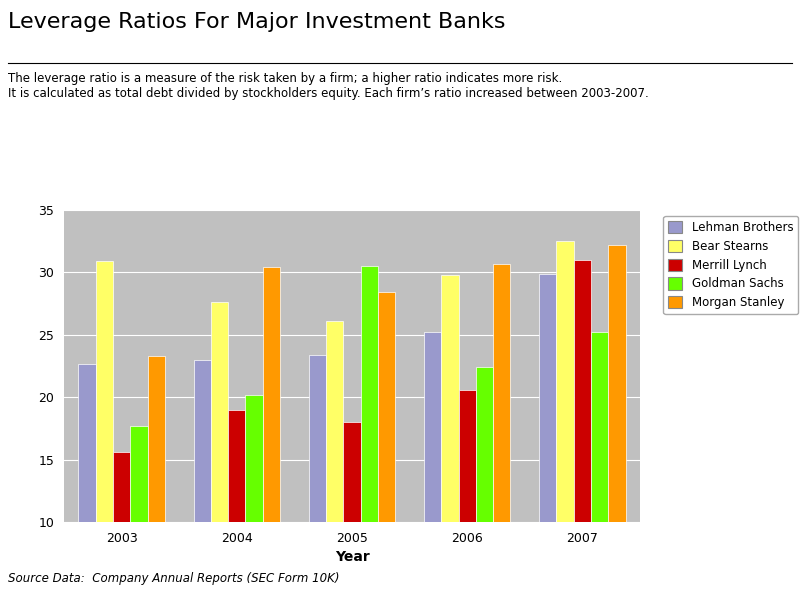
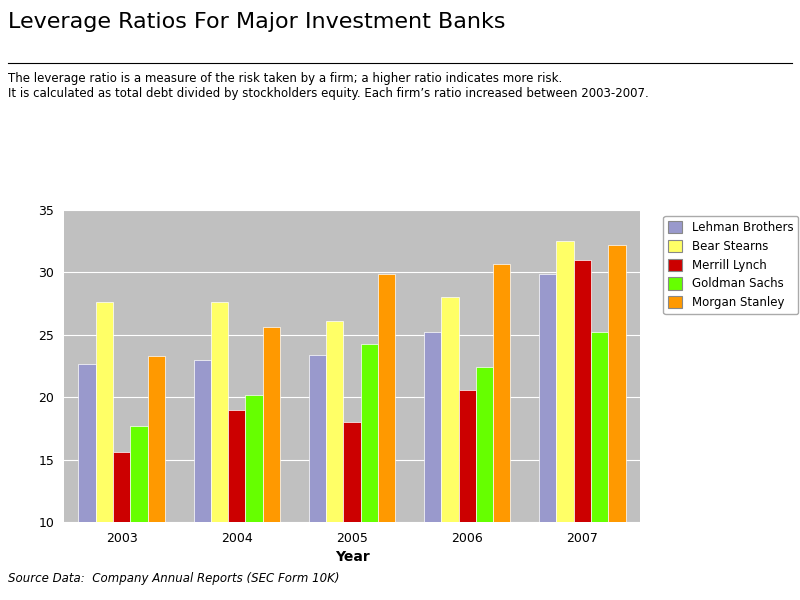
Bear Stearns/2003: 30.9 -> 27.6
Morgan Stanley/2004: 30.4 -> 25.6
Goldman Sachs/2005: 30.5 -> 24.3
Morgan Stanley/2005: 28.4 -> 29.9
Bear Stearns/2006: 29.8 -> 28.0
